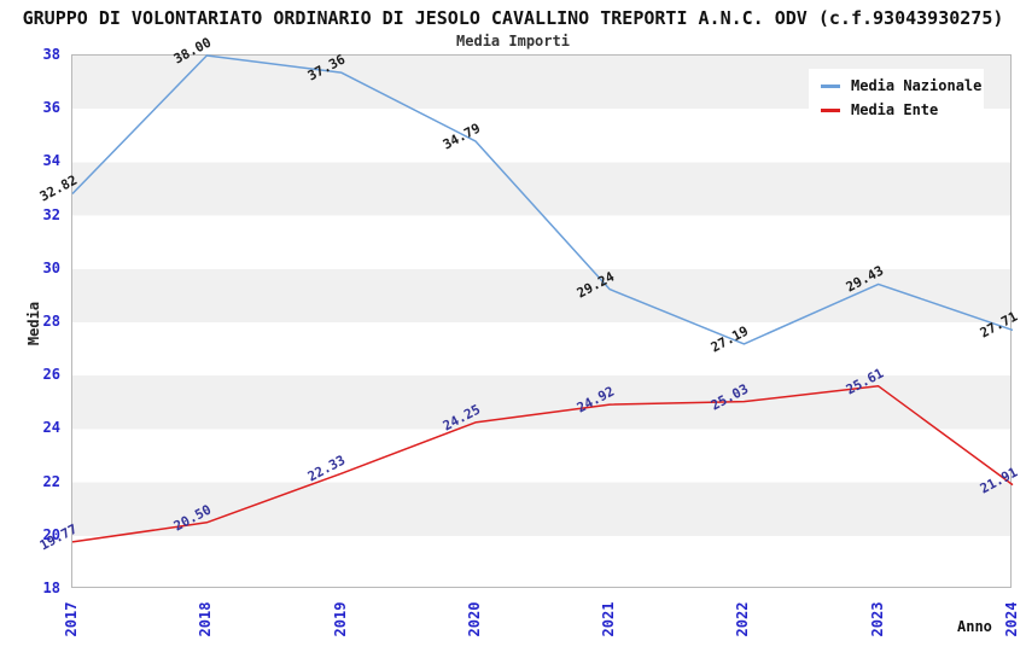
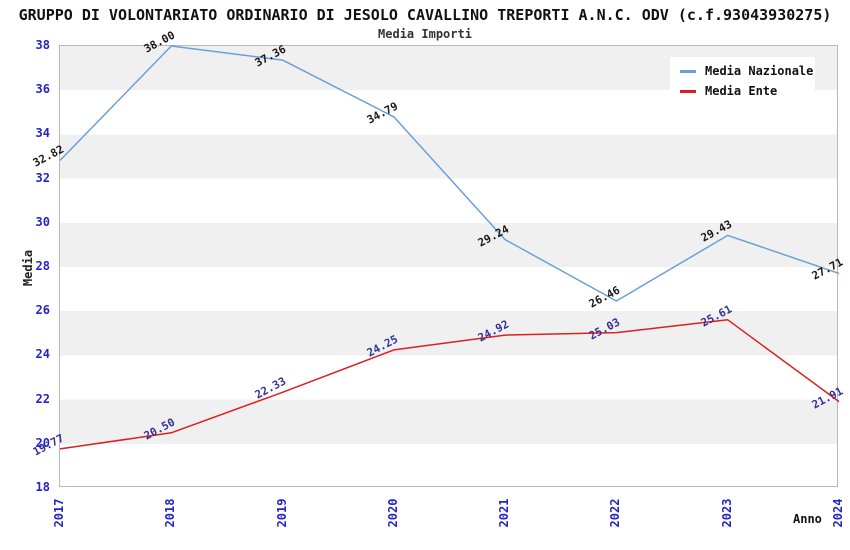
Media Nazionale/2022: 27.19 -> 26.46
